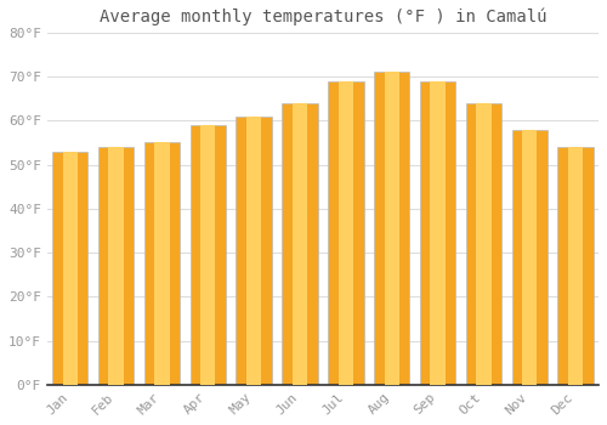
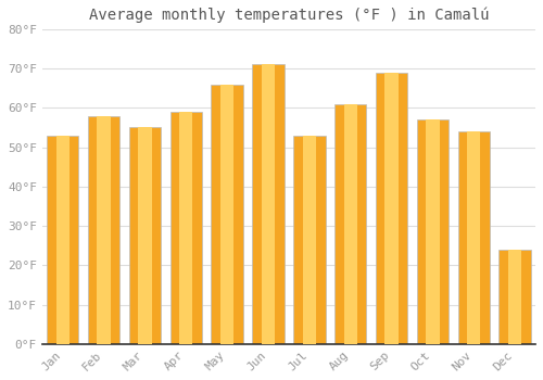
Feb: 54°F -> 58°F
May: 61°F -> 66°F
Jun: 64°F -> 71°F
Jul: 69°F -> 53°F
Aug: 71°F -> 61°F
Oct: 64°F -> 57°F
Nov: 58°F -> 54°F
Dec: 54°F -> 24°F
